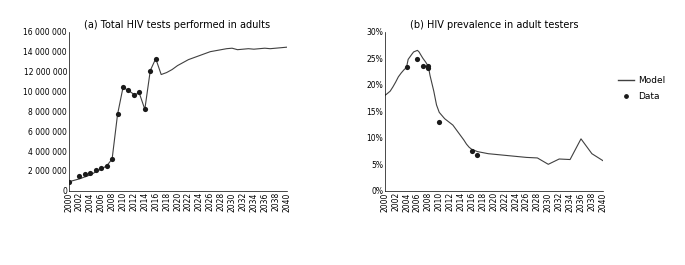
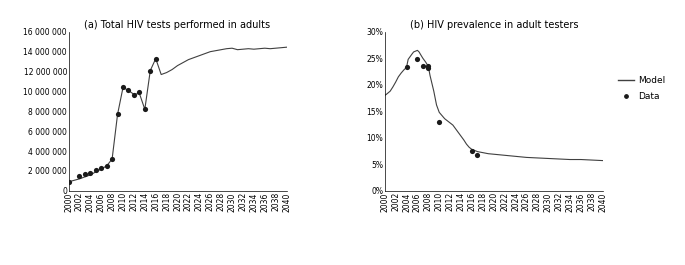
(b) HIV prevalence in adult testers/Model/2030: 5.0% -> 6.1%
(b) HIV prevalence in adult testers/Model/2036: 9.8% -> 5.9%
(b) HIV prevalence in adult testers/Model/2038: 7.0% -> 5.8%
